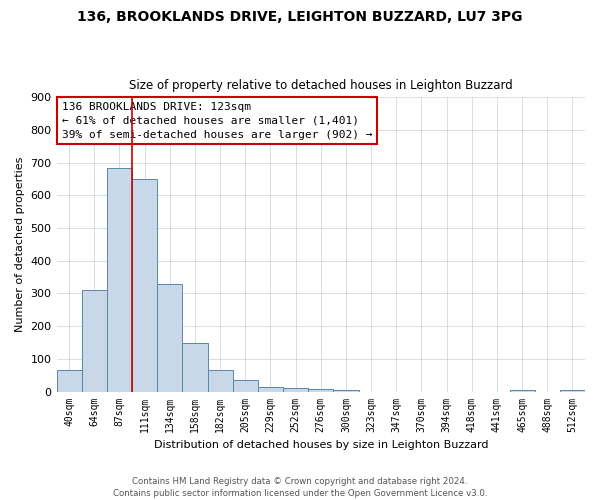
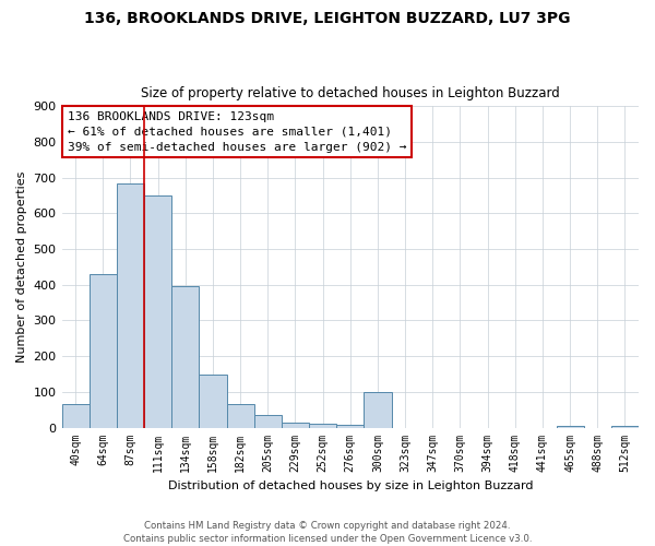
64sqm: 310 -> 430
134sqm: 330 -> 395
300sqm: 5 -> 100
